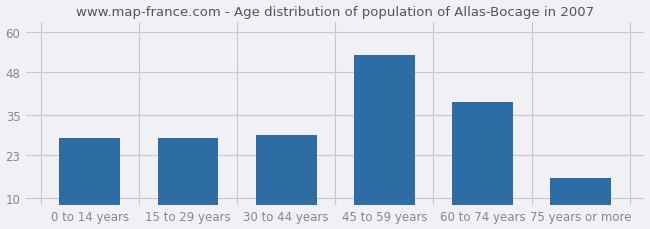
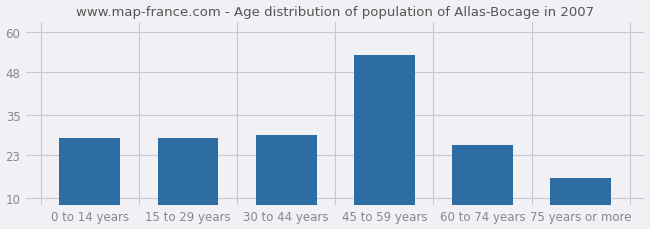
60 to 74 years: 39 -> 26
